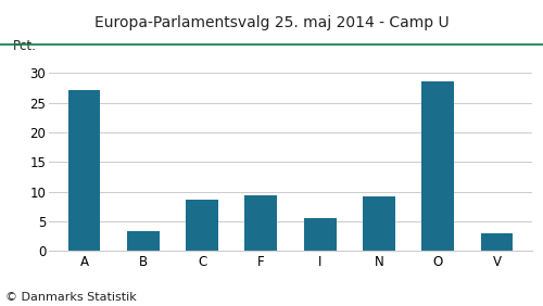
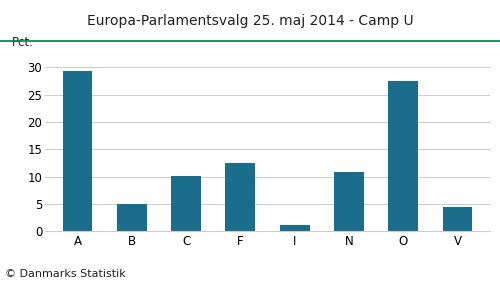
A: 27.2 -> 29.3
B: 3.4 -> 5.0
C: 8.6 -> 10.1
F: 9.4 -> 12.5
I: 5.6 -> 1.1
N: 9.2 -> 10.9
O: 28.6 -> 27.5
V: 3.0 -> 4.5
